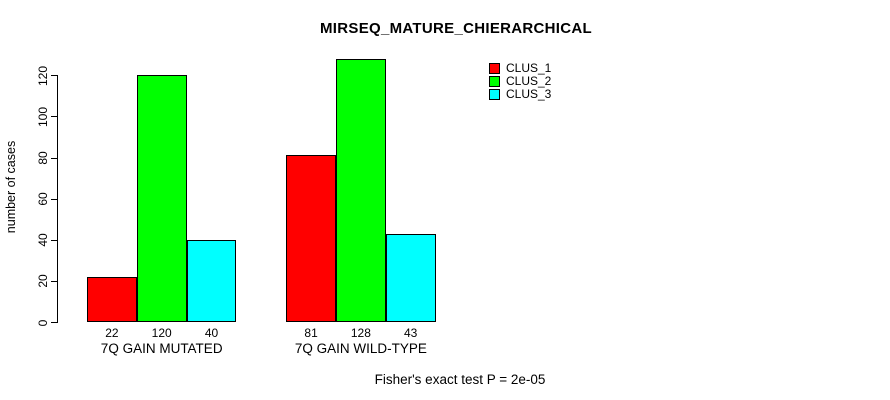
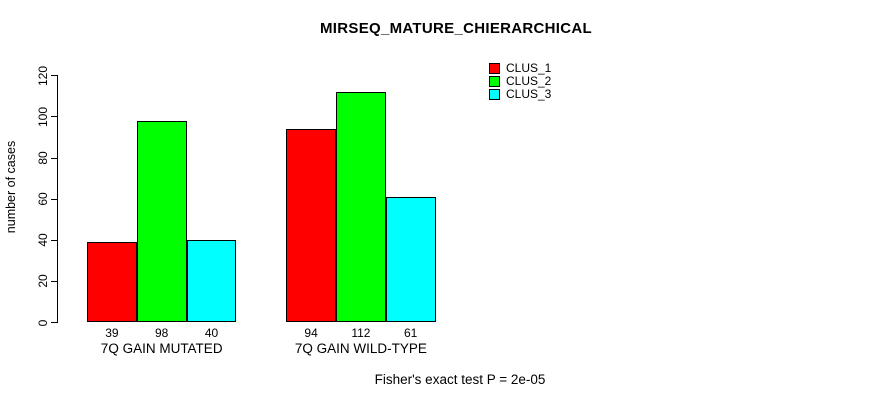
CLUS_1/7Q GAIN MUTATED: 22 -> 39
CLUS_2/7Q GAIN MUTATED: 120 -> 98
CLUS_1/7Q GAIN WILD-TYPE: 81 -> 94
CLUS_2/7Q GAIN WILD-TYPE: 128 -> 112
CLUS_3/7Q GAIN WILD-TYPE: 43 -> 61
